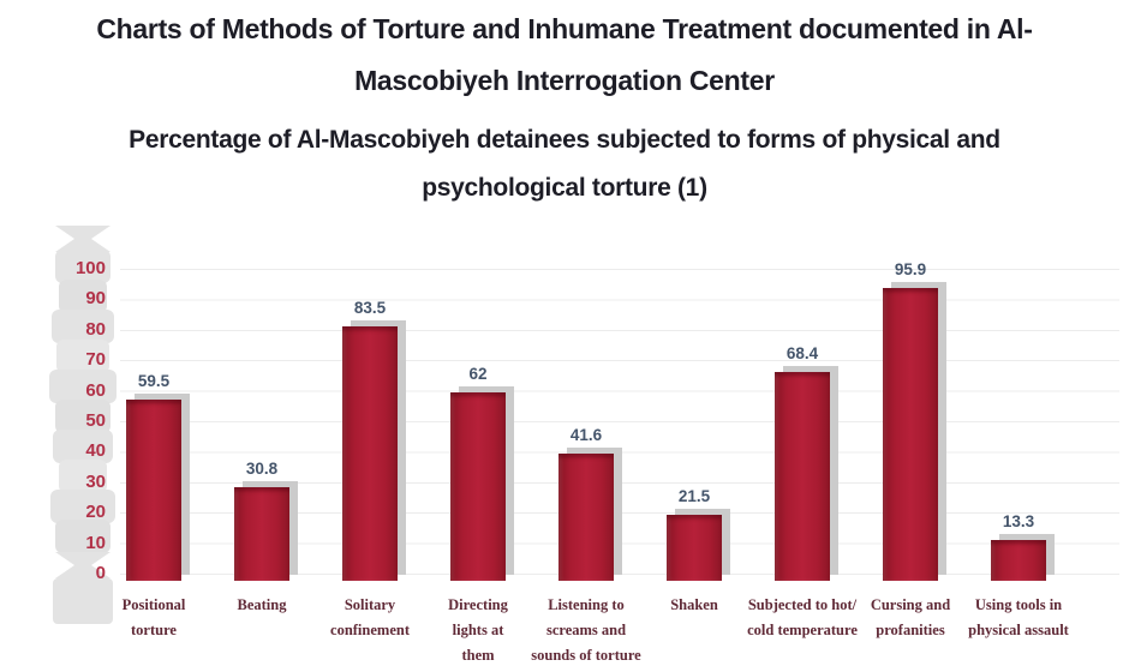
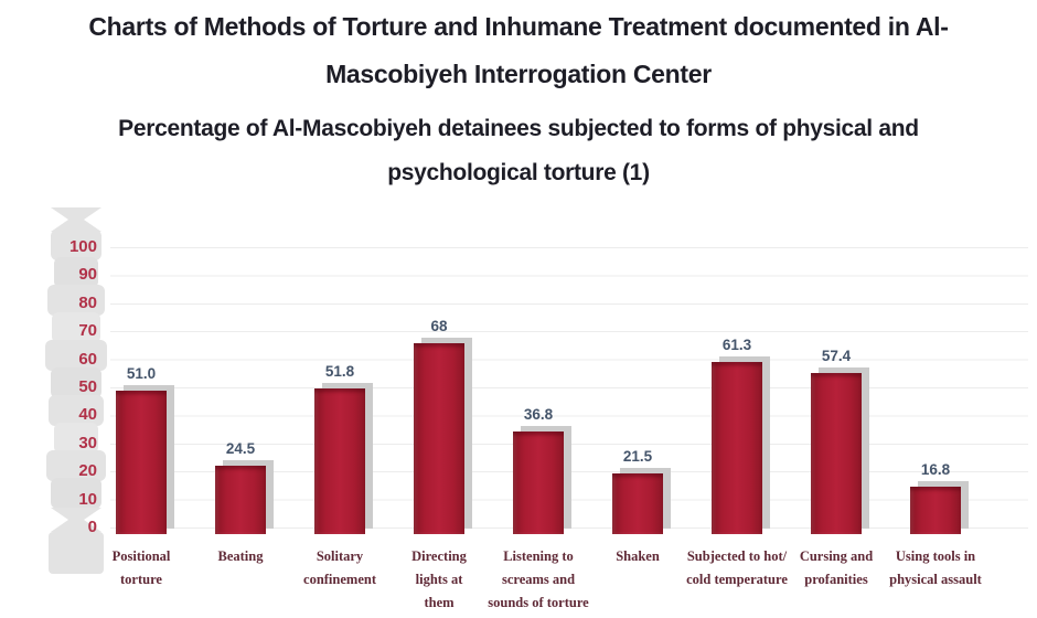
Positional torture: 59.5 -> 51.0
Beating: 30.8 -> 24.5
Solitary confinement: 83.5 -> 51.8
Directing lights at them: 62 -> 68
Listening to screams and sounds of torture: 41.6 -> 36.8
Subjected to hot/ cold temperature: 68.4 -> 61.3
Cursing and profanities: 95.9 -> 57.4
Using tools in physical assault: 13.3 -> 16.8
